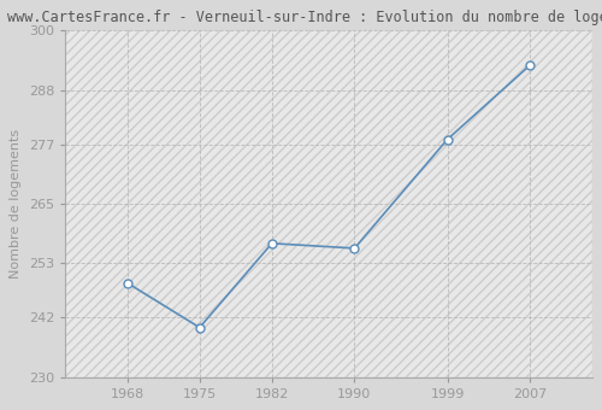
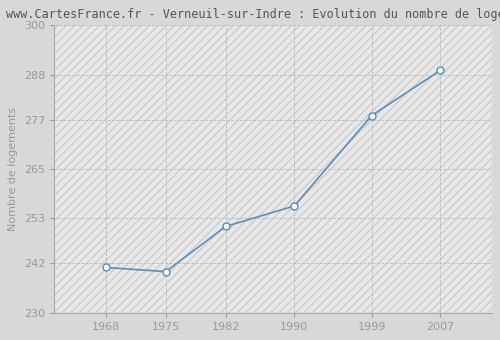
1968: 249 -> 241
1982: 257 -> 251
2007: 293 -> 289
